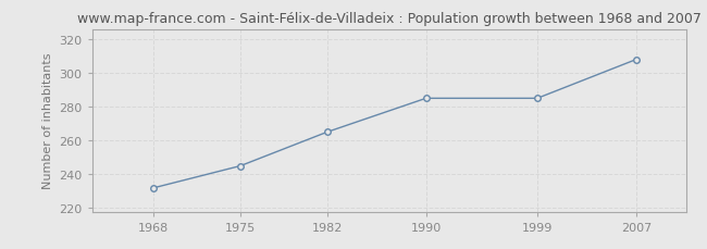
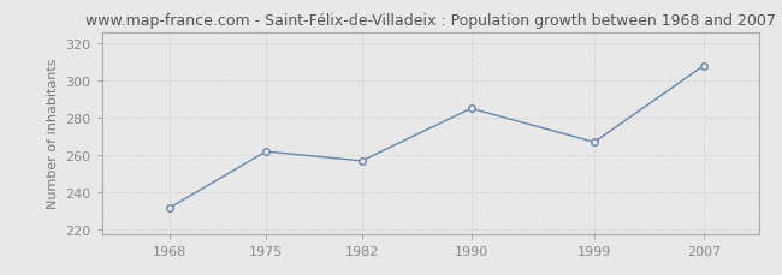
1975: 245 -> 262
1982: 265 -> 257
1999: 285 -> 267
